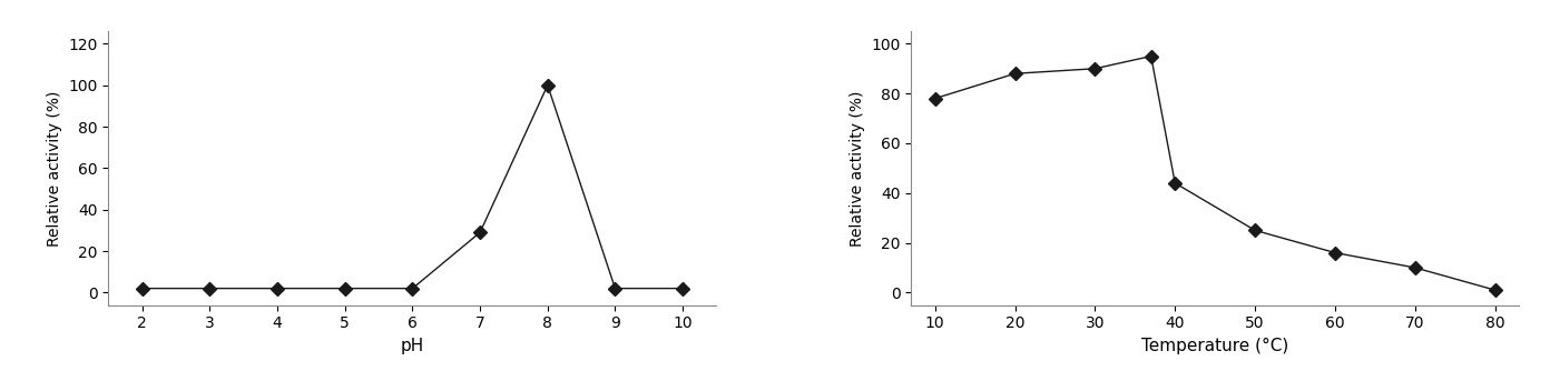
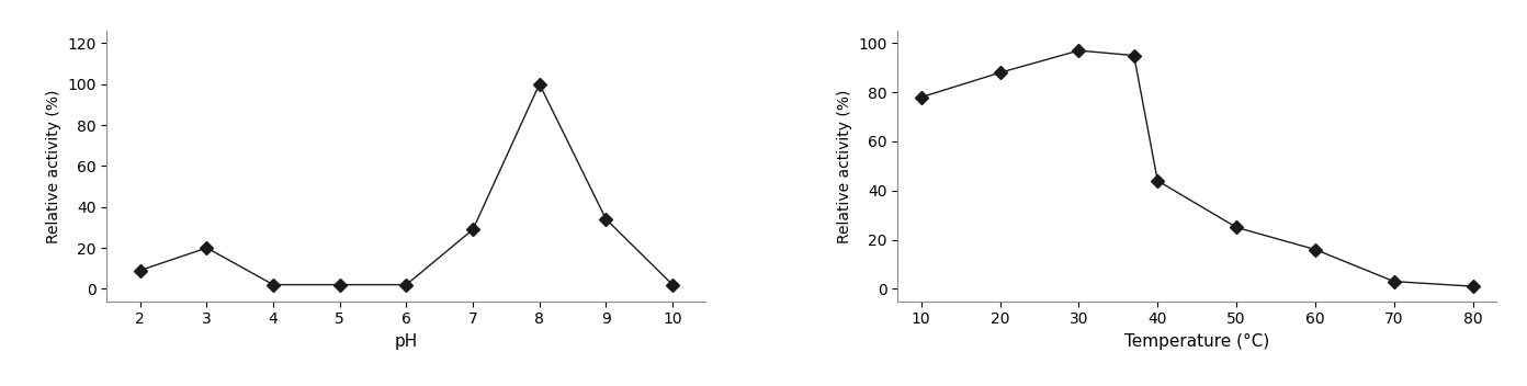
2: 2 -> 9
3: 2 -> 20
9: 2 -> 34
30: 90 -> 97
70: 10 -> 3
